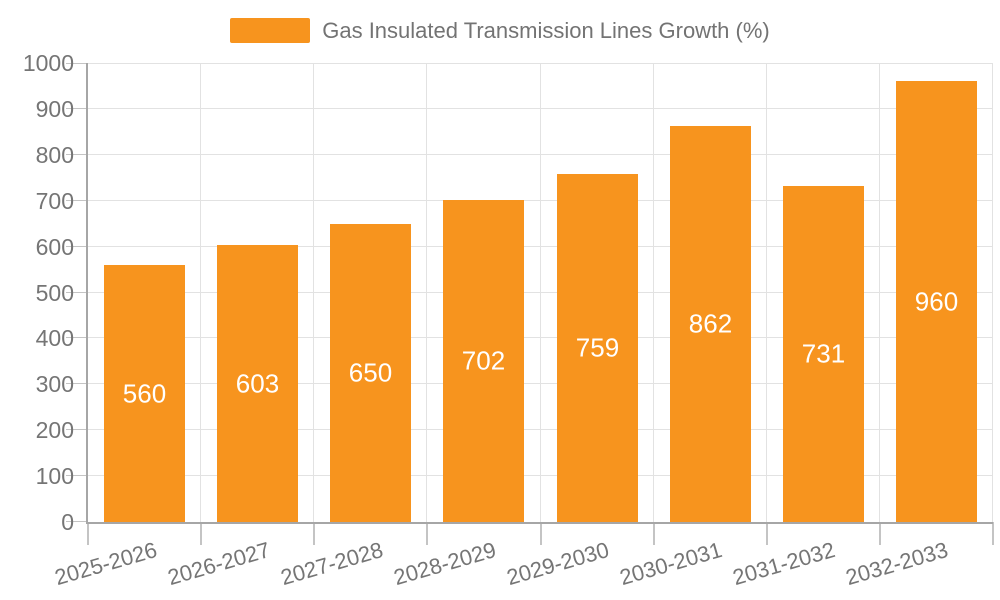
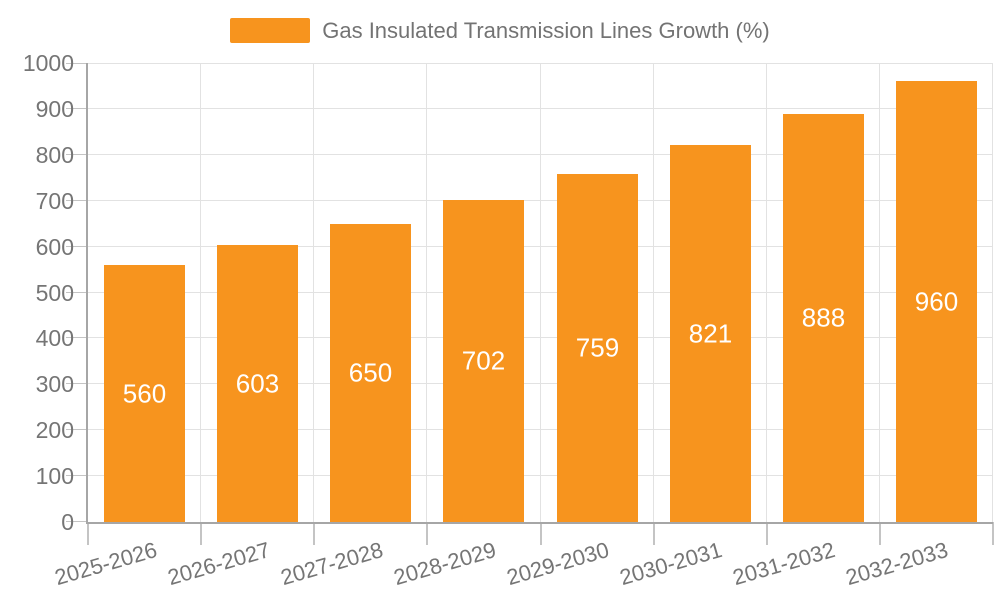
2030-2031: 862 -> 821
2031-2032: 731 -> 888
